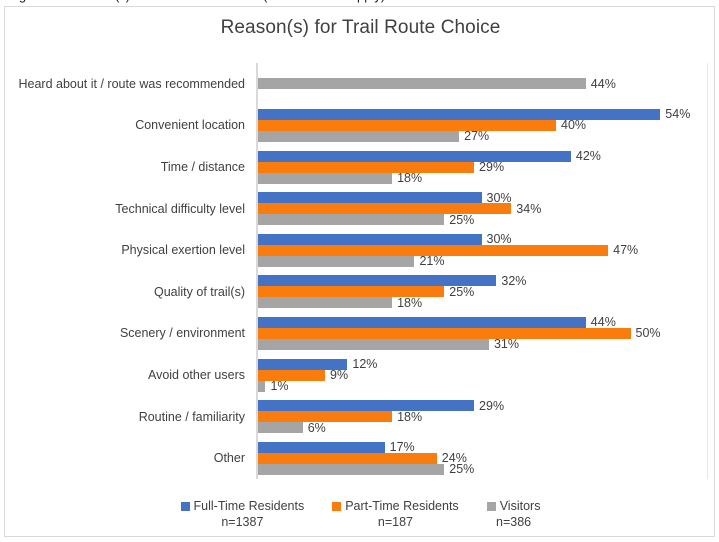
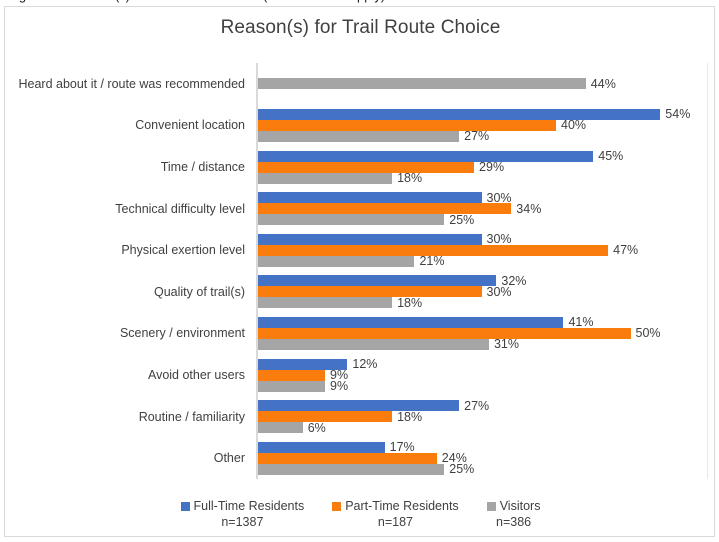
Full-Time Residents/Time / distance: 42% -> 45%
Part-Time Residents/Quality of trail(s): 25% -> 30%
Full-Time Residents/Scenery / environment: 44% -> 41%
Visitors/Avoid other users: 1% -> 9%
Full-Time Residents/Routine / familiarity: 29% -> 27%
